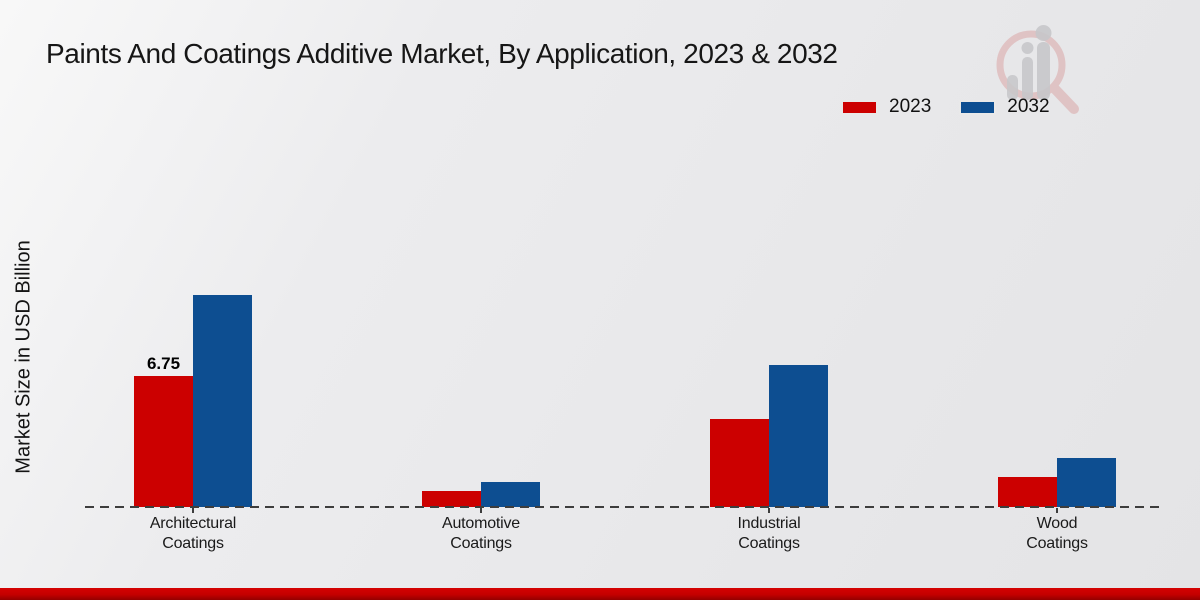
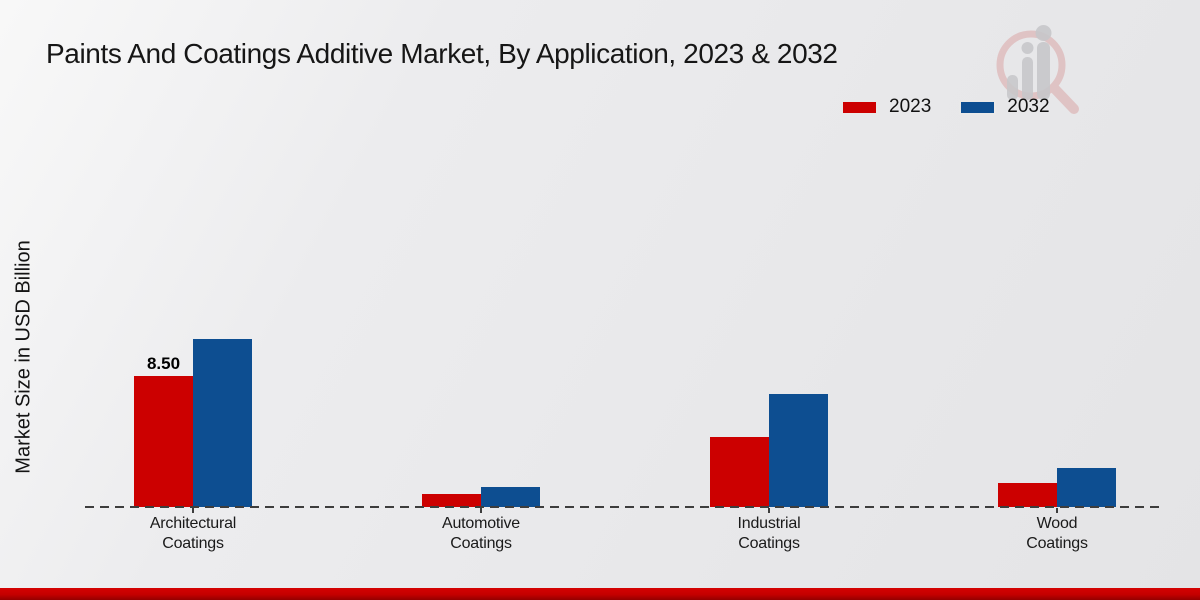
2023/Architectural Coatings: 6.75 -> 8.50
